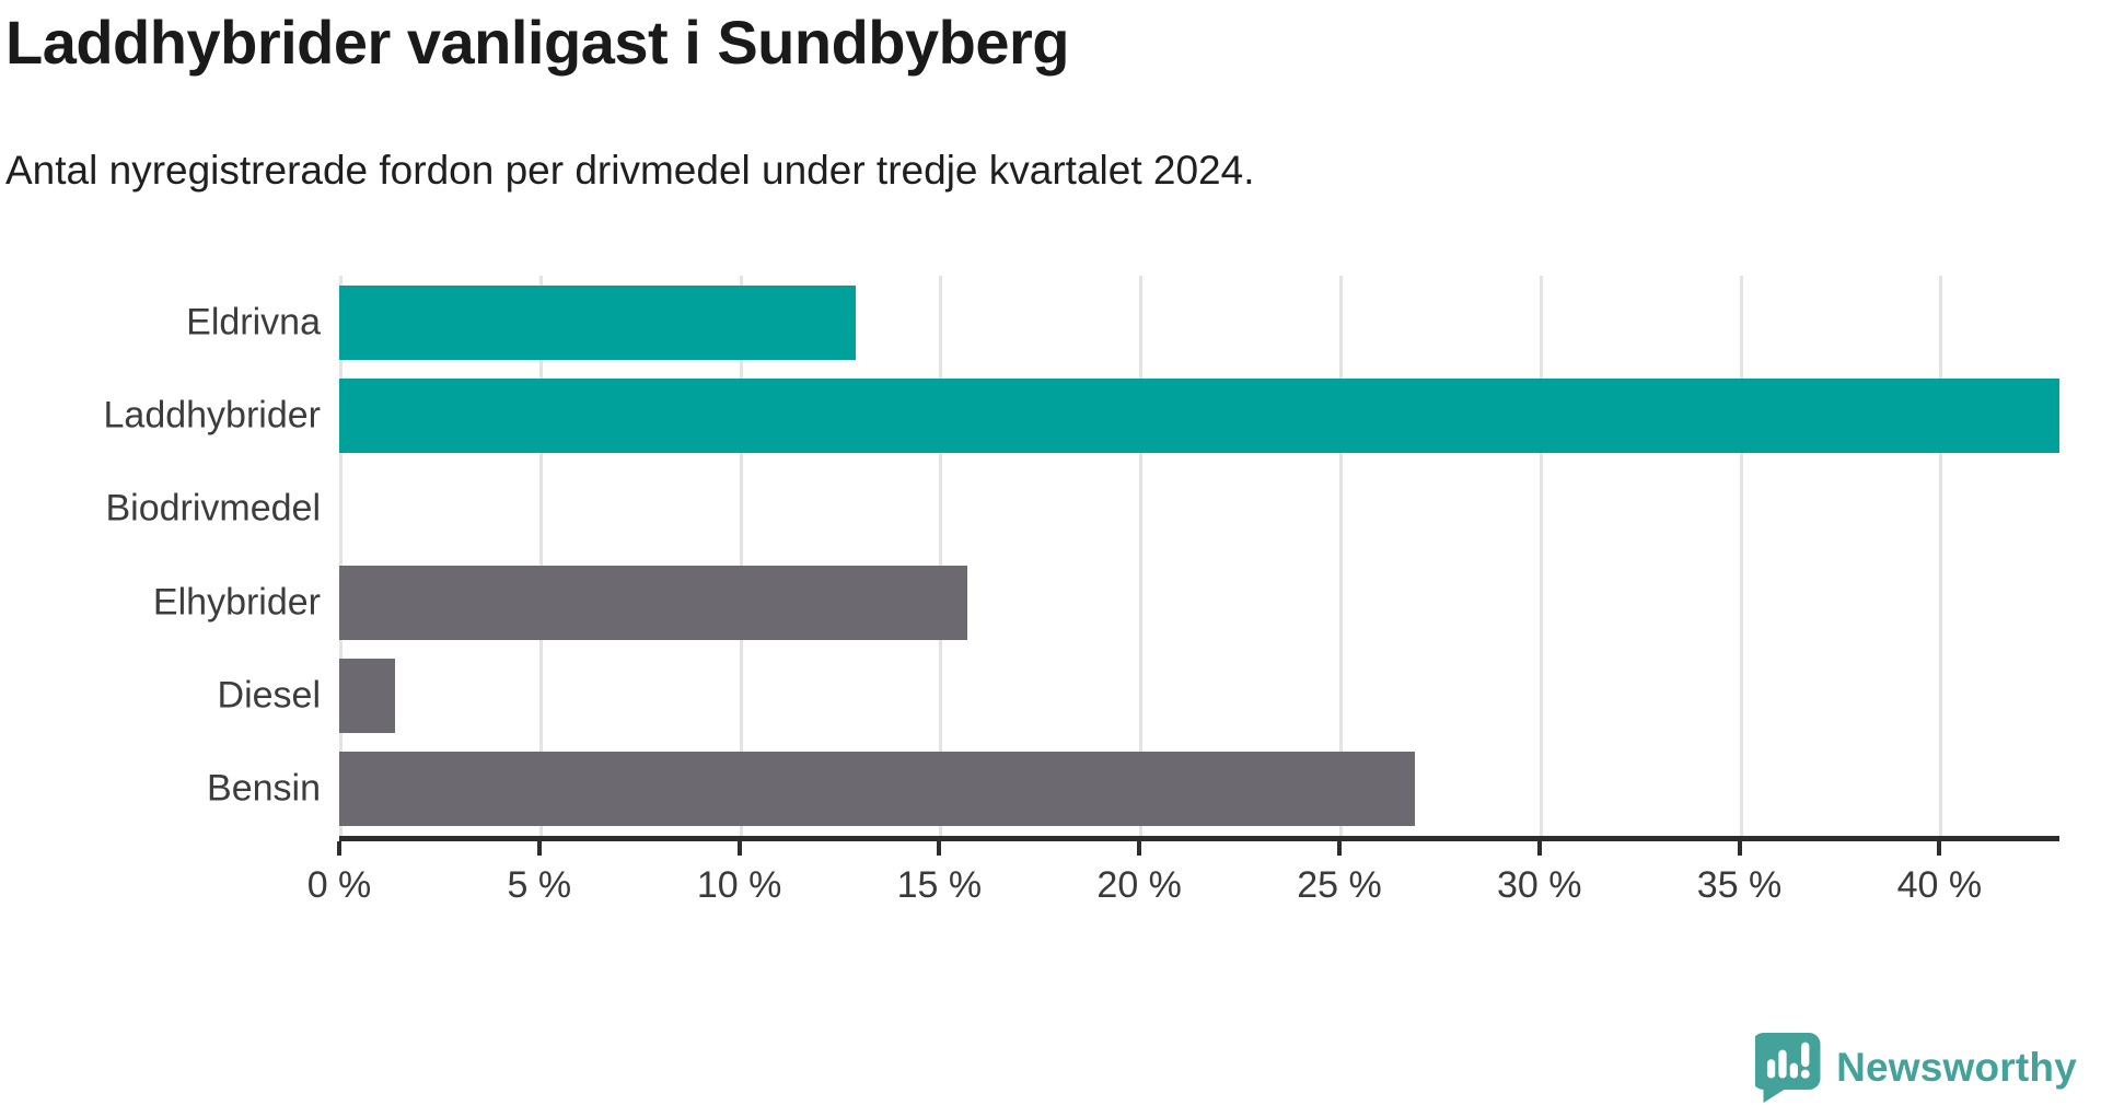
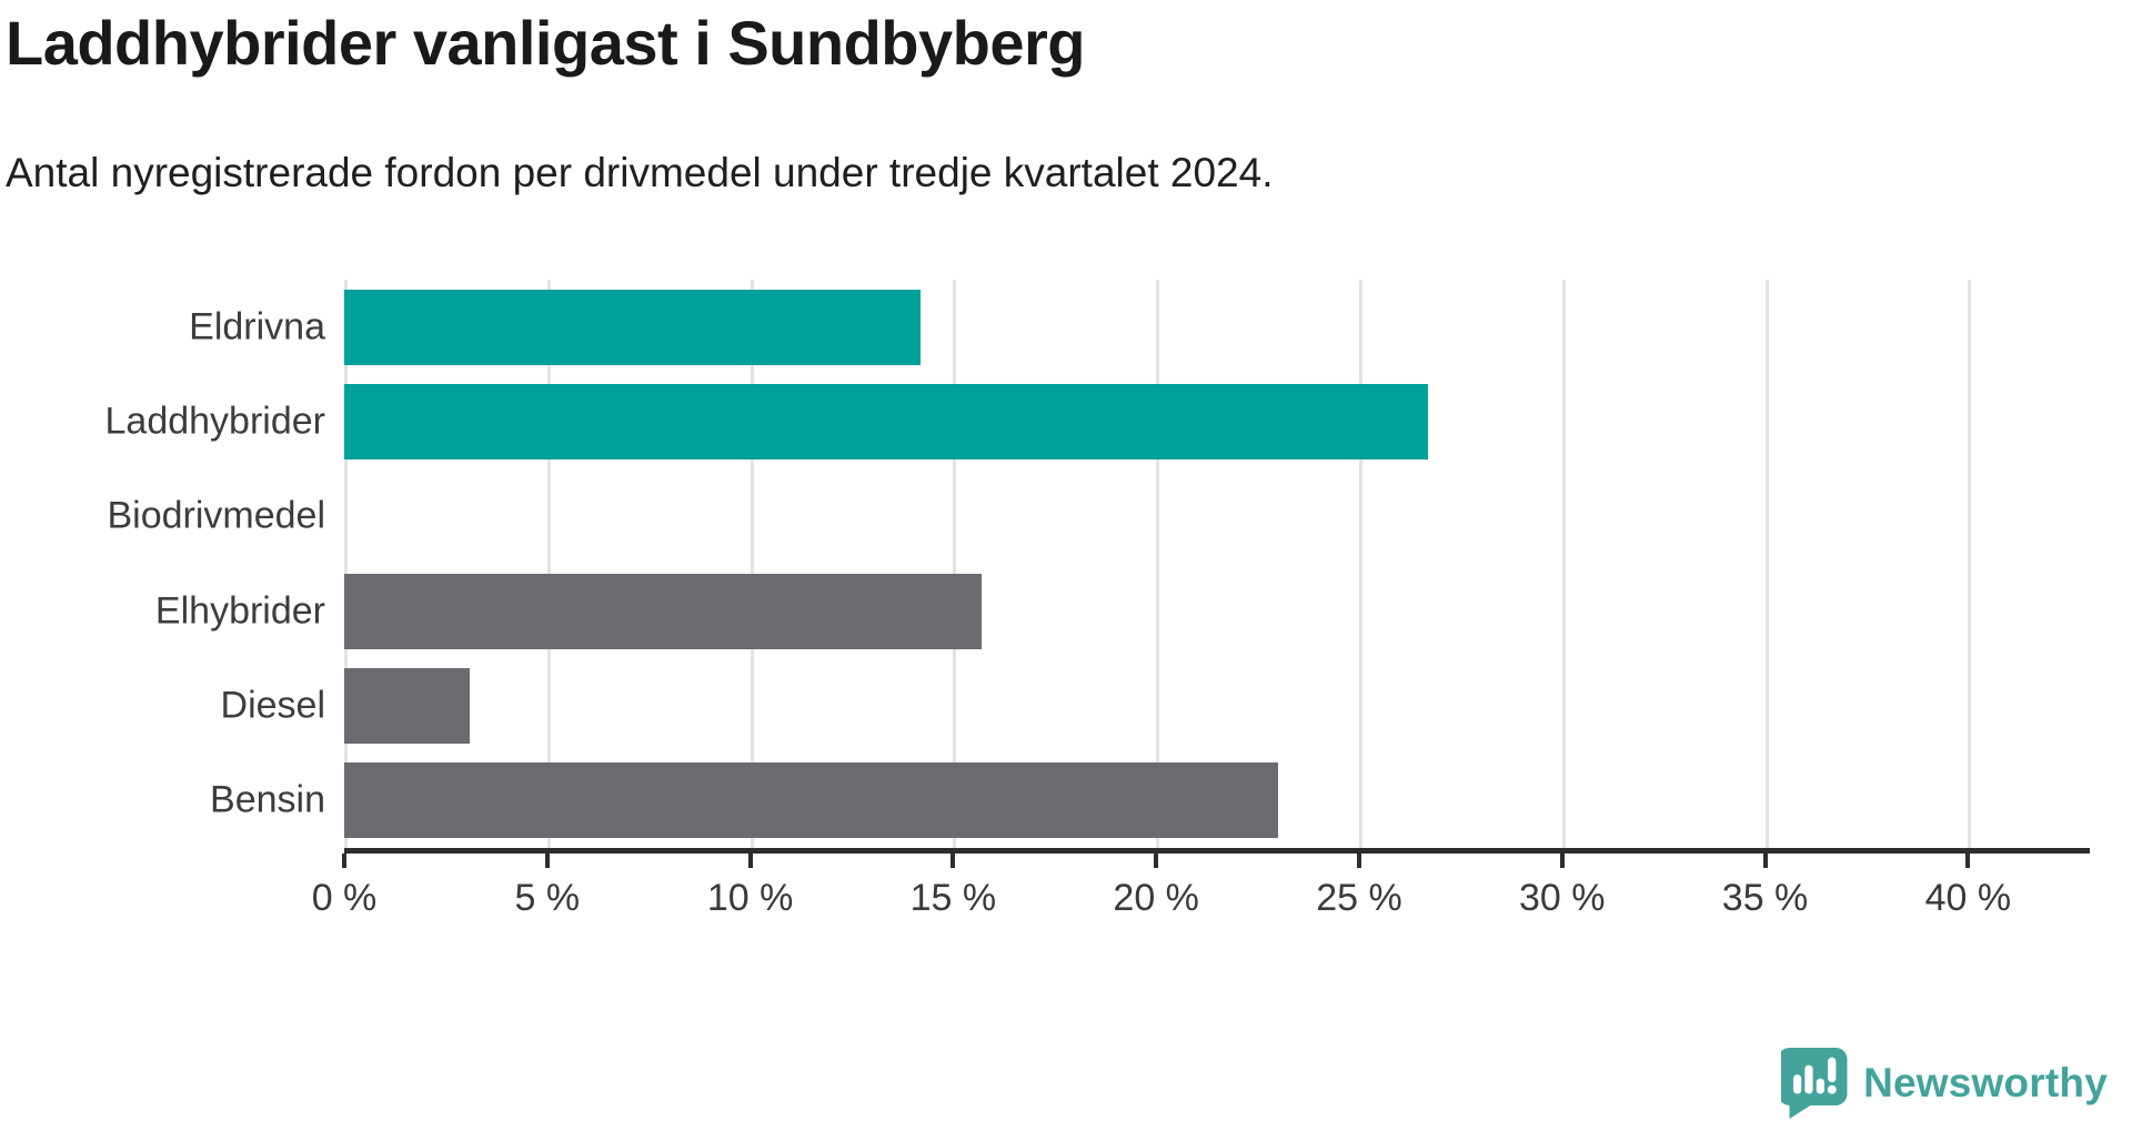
Eldrivna: 12.9% -> 14.2%
Laddhybrider: 43.0% -> 26.7%
Diesel: 1.4% -> 3.1%
Bensin: 26.9% -> 23.0%
